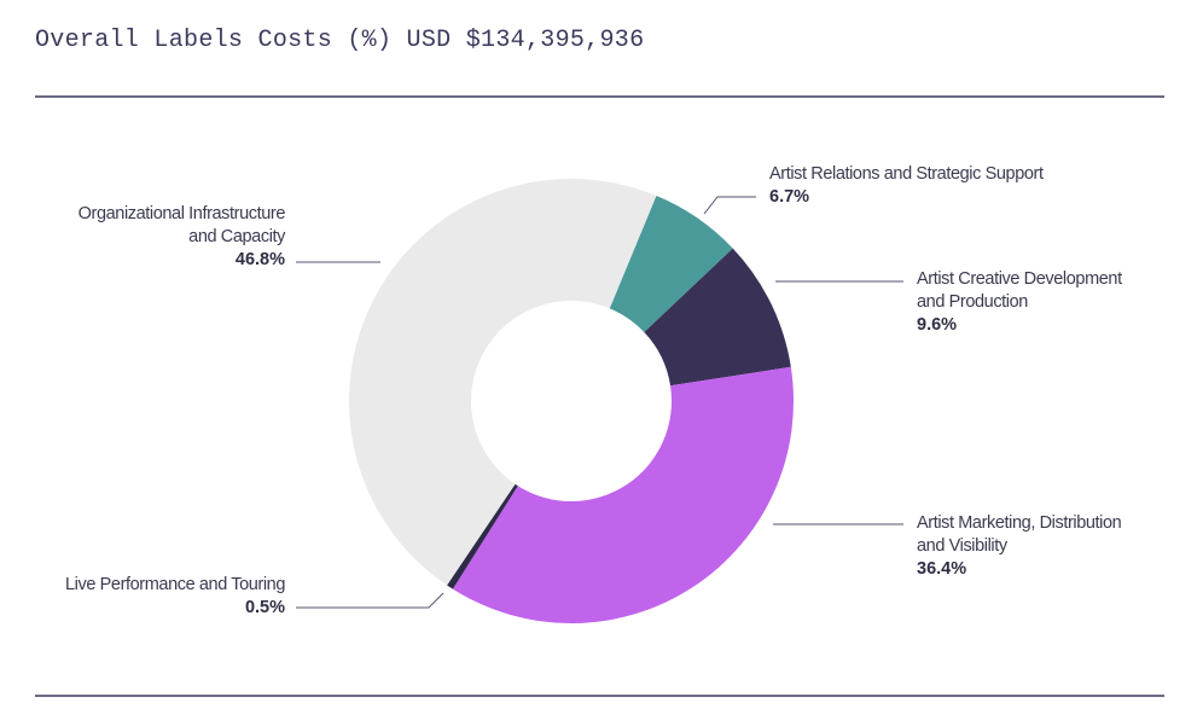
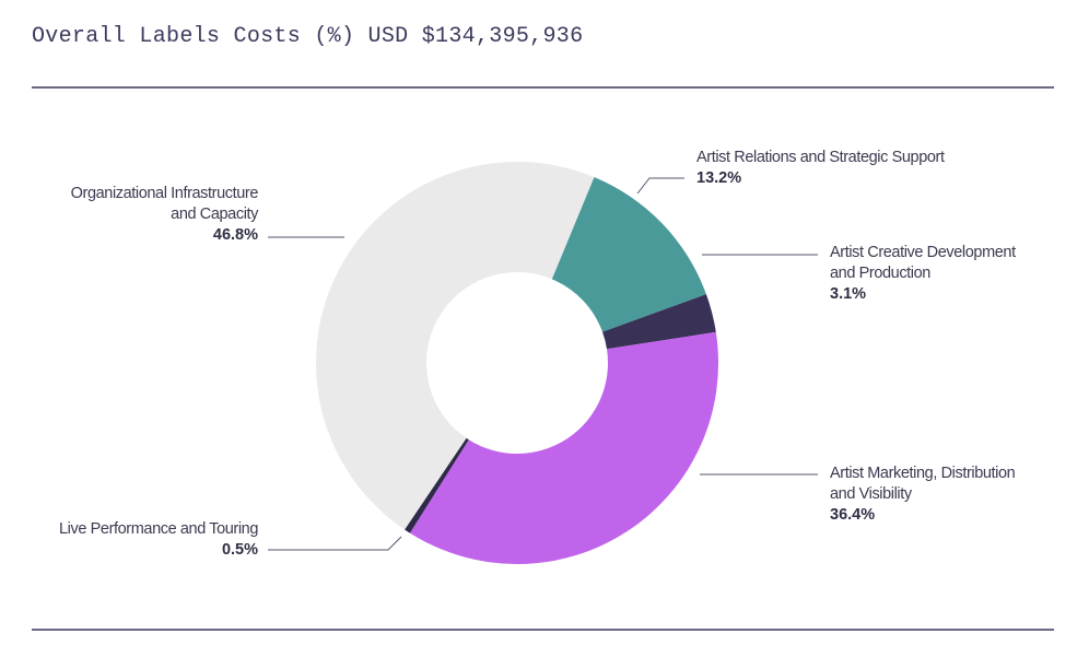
Artist Relations and Strategic Support: 6.7% -> 13.2%
Artist Creative Development and Production: 9.6% -> 3.1%
